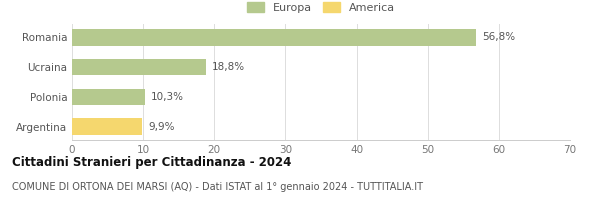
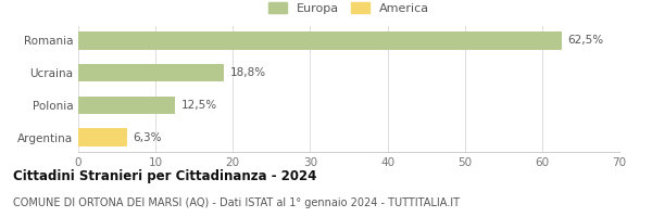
Romania: 56,8% -> 62,5%
Polonia: 10,3% -> 12,5%
Argentina: 9,9% -> 6,3%
